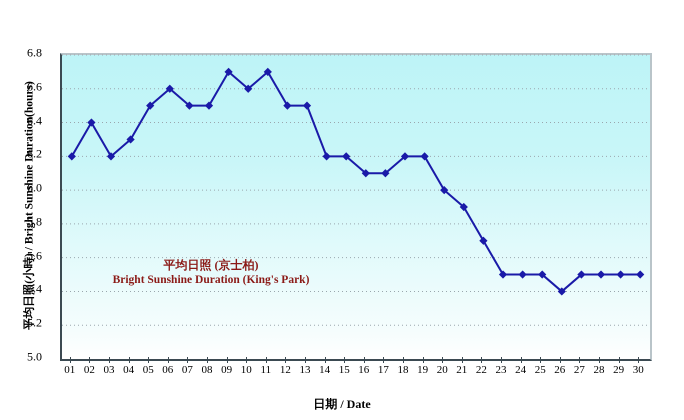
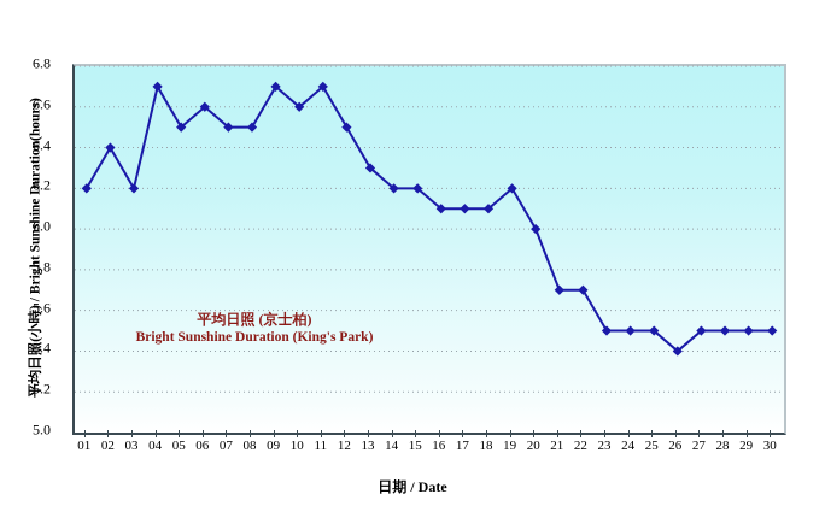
04: 6.3 -> 6.7
13: 6.5 -> 6.3
18: 6.2 -> 6.1
21: 5.9 -> 5.7
